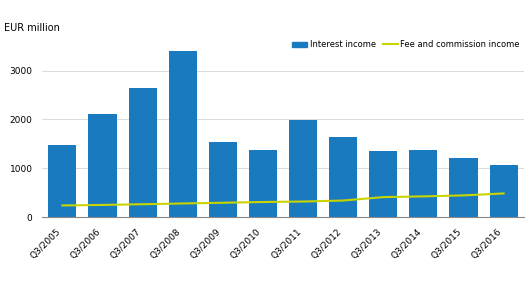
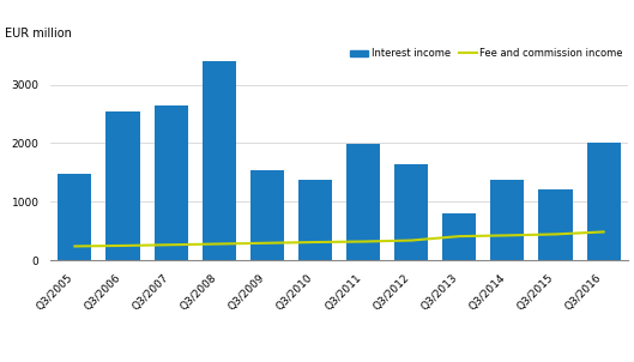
Interest income/Q3/2006: 2120 -> 2550
Interest income/Q3/2013: 1360 -> 800
Interest income/Q3/2016: 1070 -> 2000
